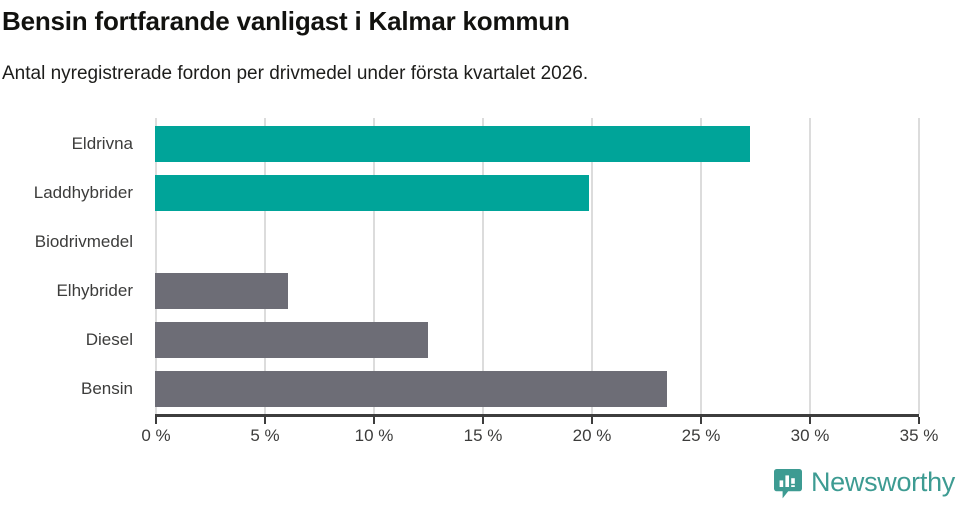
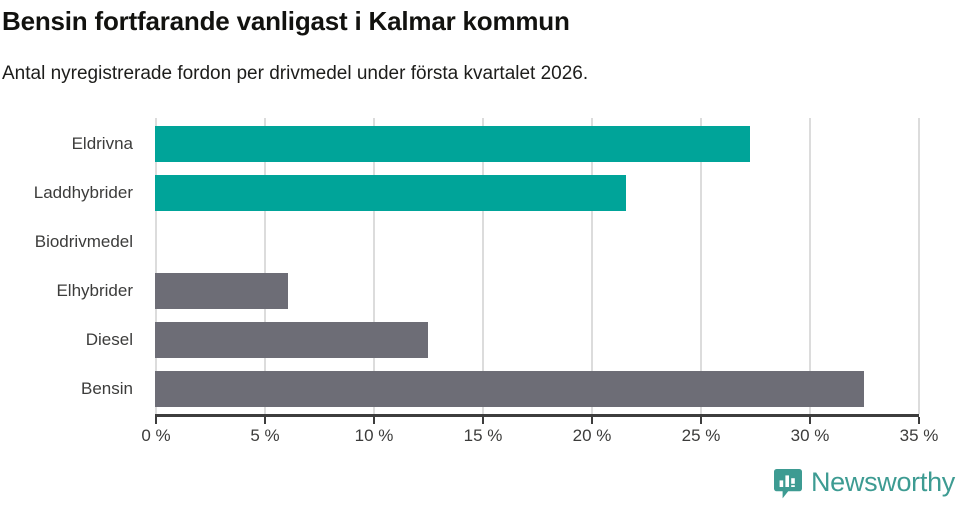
Laddhybrider: 19.9% -> 21.6%
Bensin: 23.5% -> 32.5%
